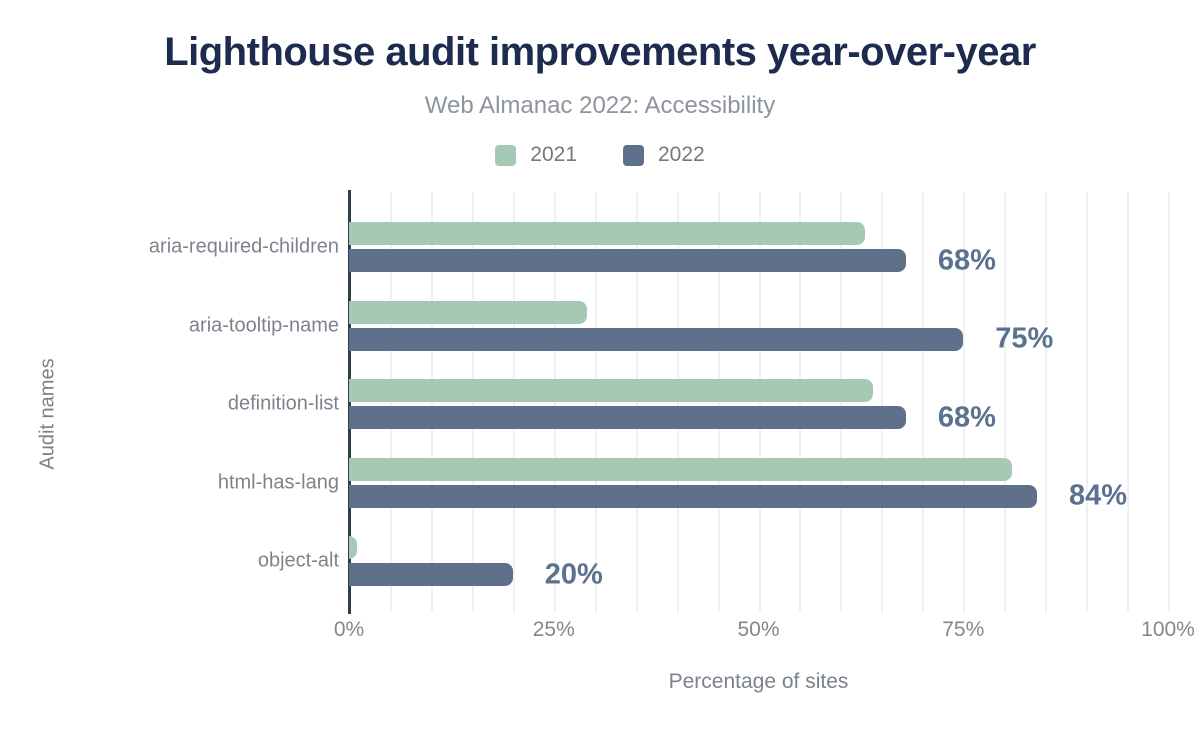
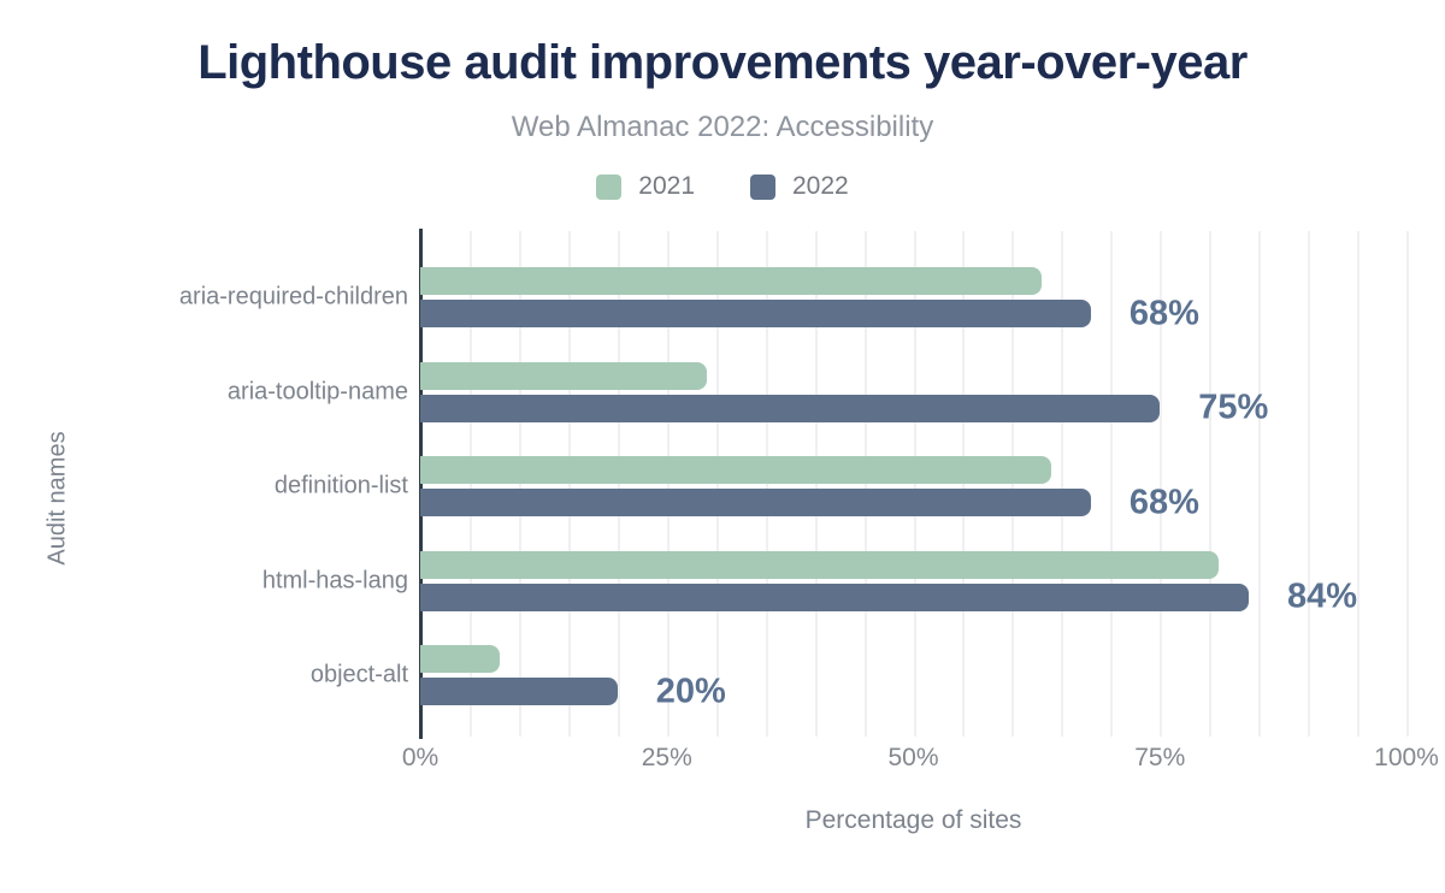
2021/object-alt: 1% -> 8%
